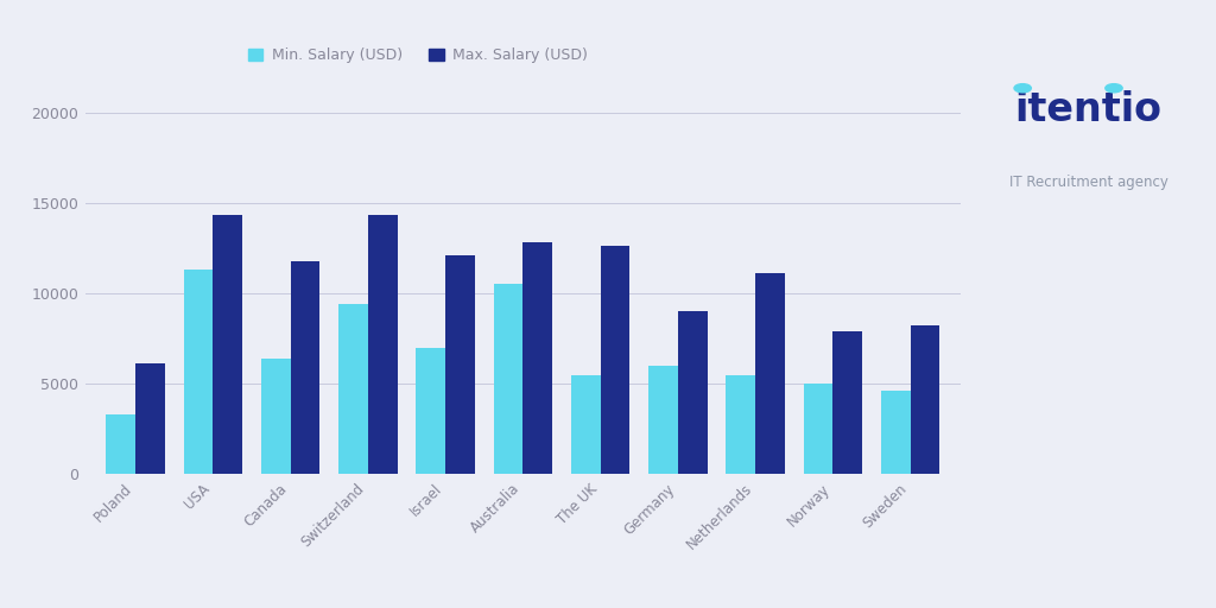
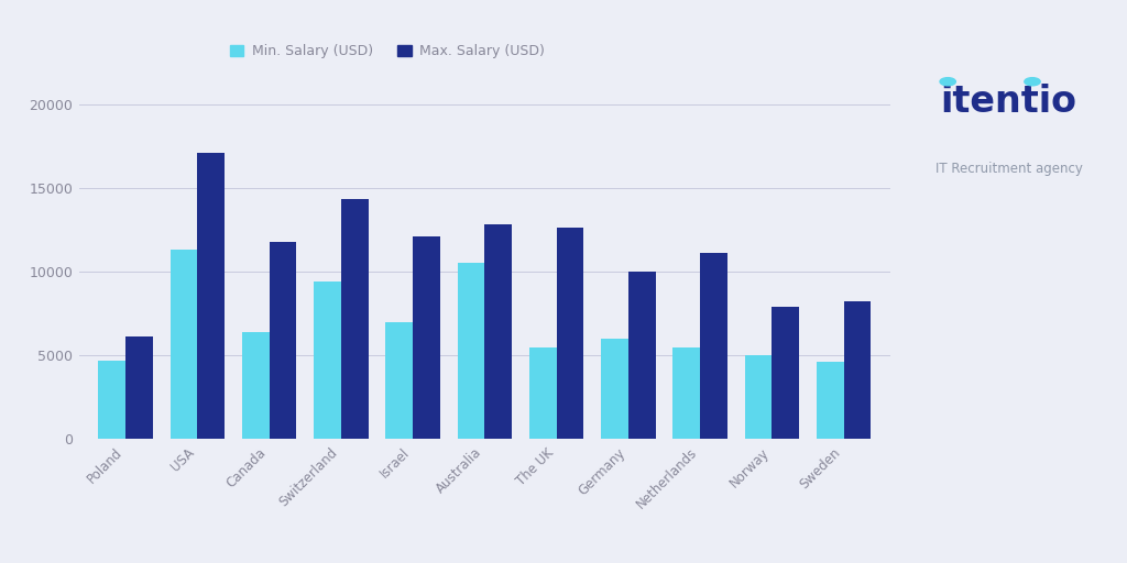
Min. Salary (USD)/Poland: 3300 -> 4700
Max. Salary (USD)/USA: 14300 -> 17100
Max. Salary (USD)/Germany: 9000 -> 10000
